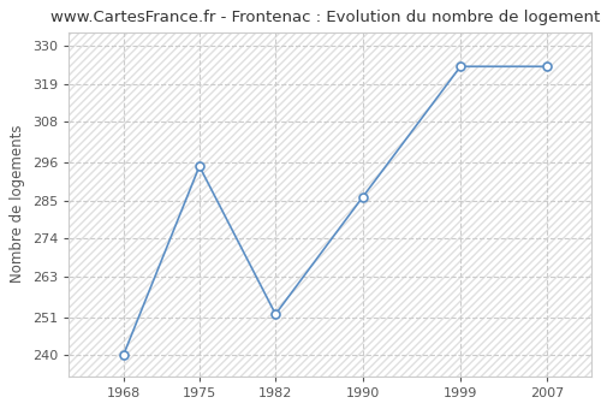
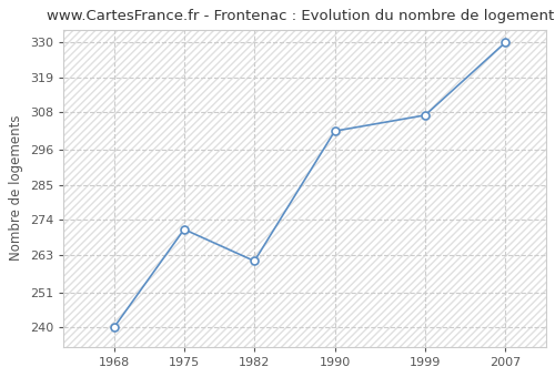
1975: 295 -> 271
1982: 252 -> 261
1990: 286 -> 302
1999: 324 -> 307
2007: 324 -> 330
